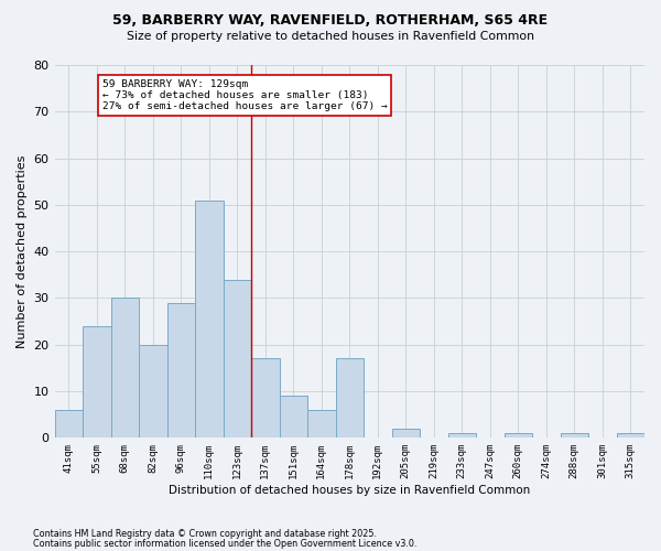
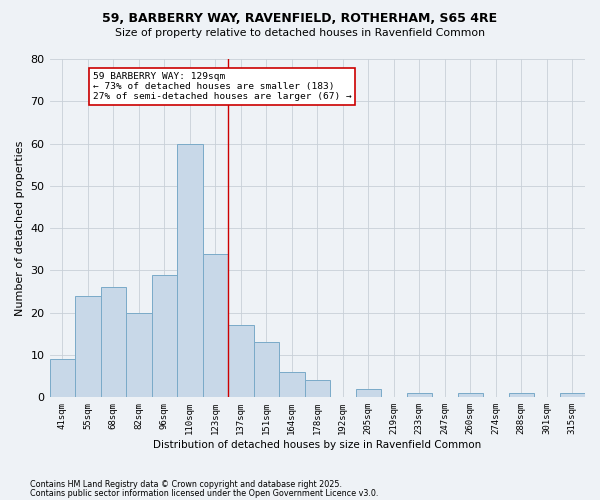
41sqm: 6 -> 9
68sqm: 30 -> 26
110sqm: 51 -> 60
151sqm: 9 -> 13
178sqm: 17 -> 4
